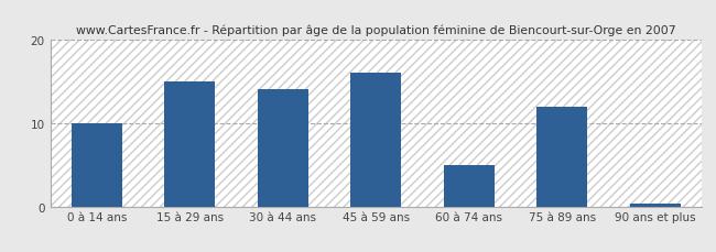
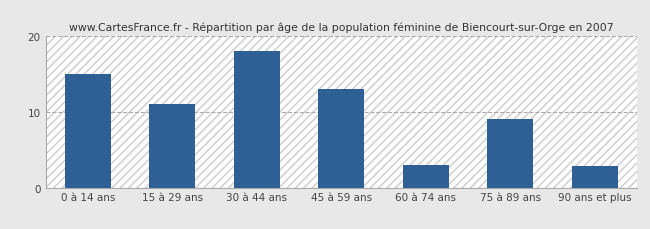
0 à 14 ans: 10.0 -> 15.0
15 à 29 ans: 15.0 -> 11.0
30 à 44 ans: 14.0 -> 18.0
45 à 59 ans: 16.0 -> 13.0
60 à 74 ans: 5.0 -> 3.0
75 à 89 ans: 12.0 -> 9.0
90 ans et plus: 0.3 -> 2.8
